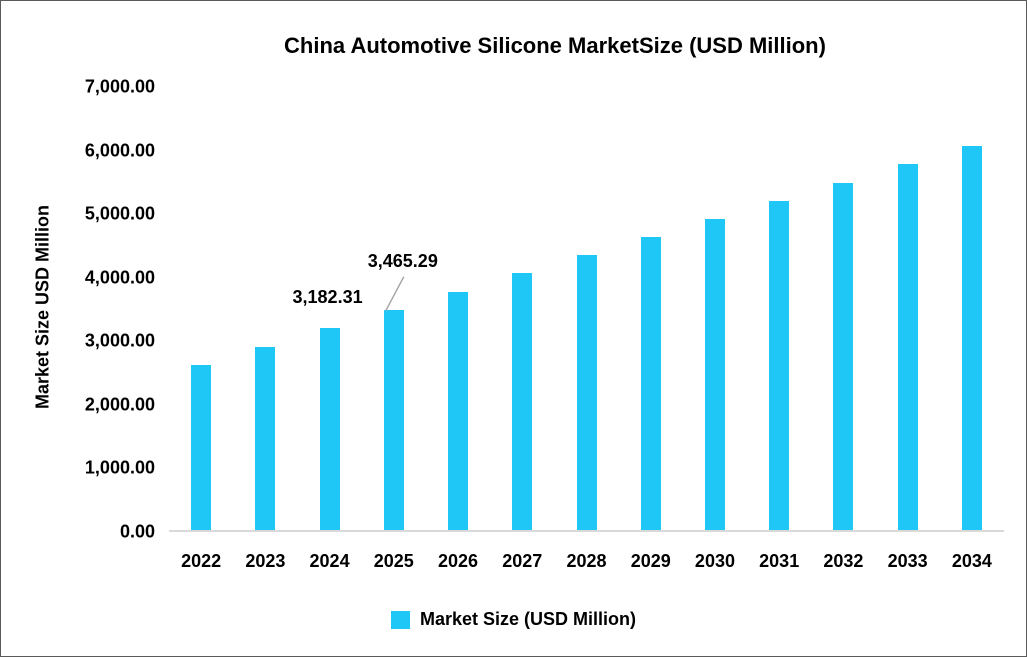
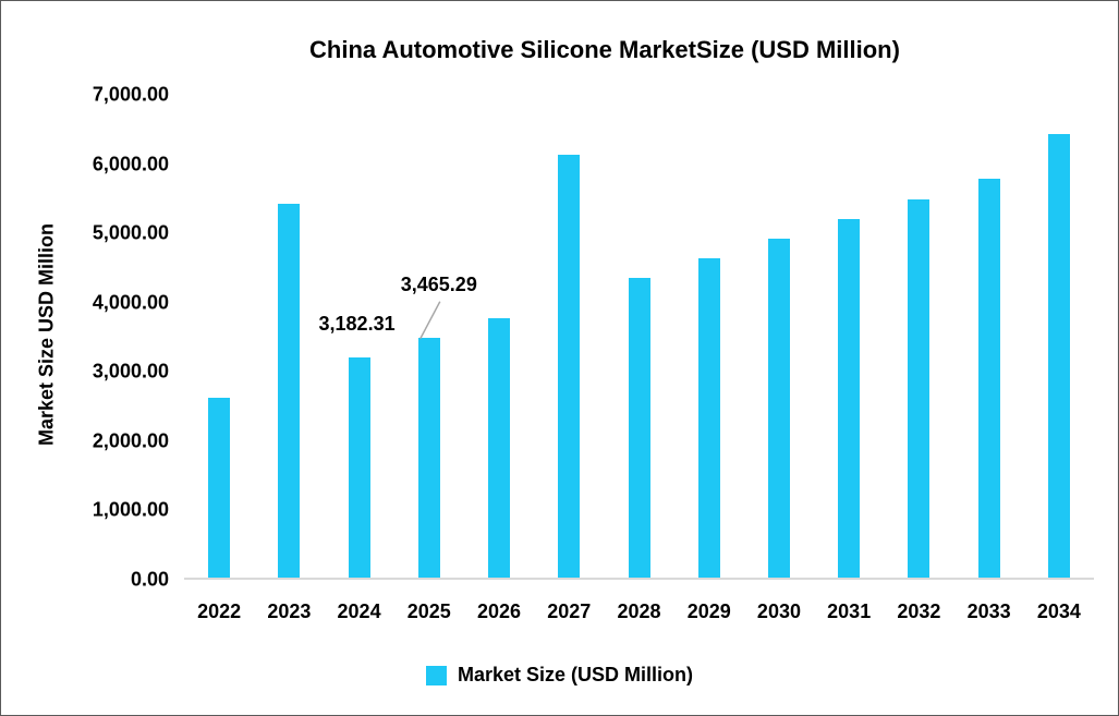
2023: 2900 -> 5400
2027: 4000 -> 6100
2034: 6000 -> 6400
